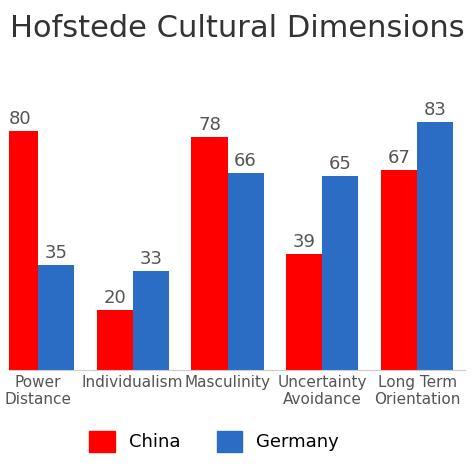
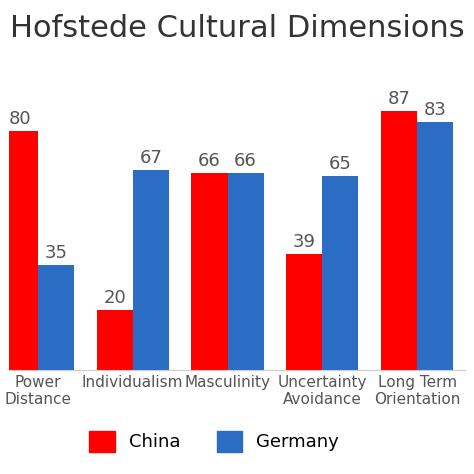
Germany/Individualism: 33 -> 67
China/Masculinity: 78 -> 66
China/Long Term Orientation: 67 -> 87
